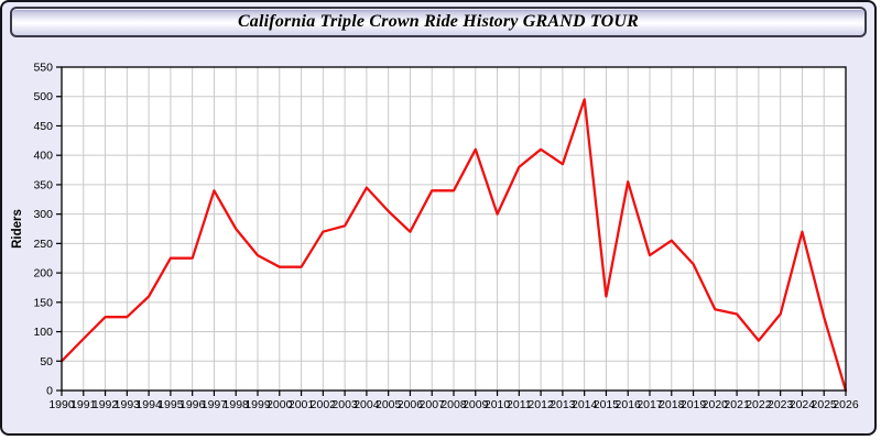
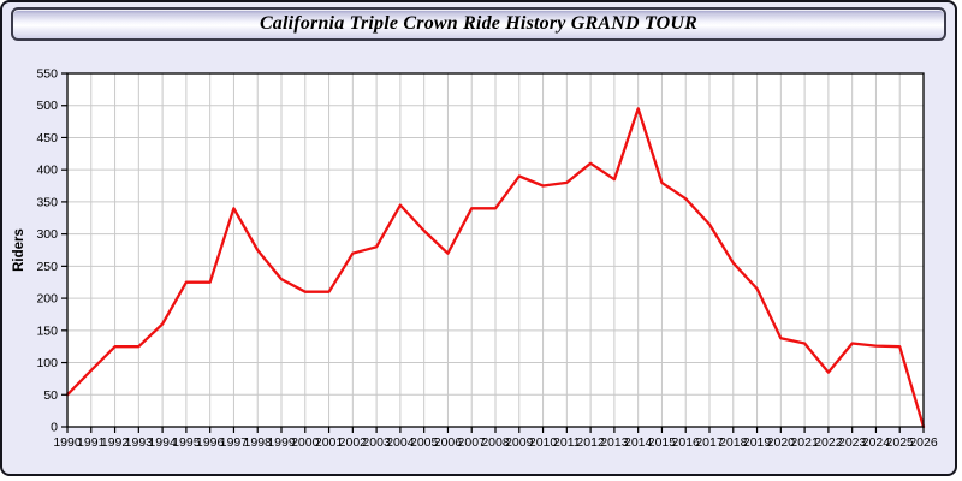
2009: 410 -> 390
2010: 300 -> 380
2015: 160 -> 380
2017: 230 -> 320
2024: 270 -> 130
